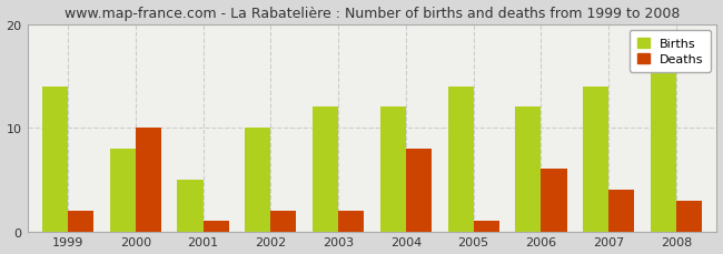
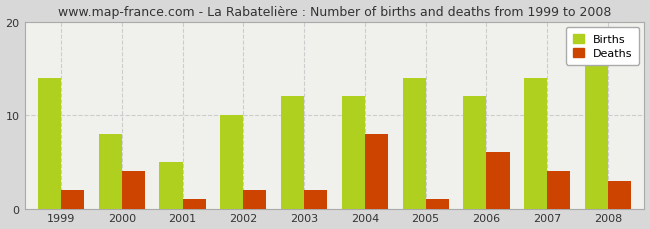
Deaths/2000: 10 -> 4
